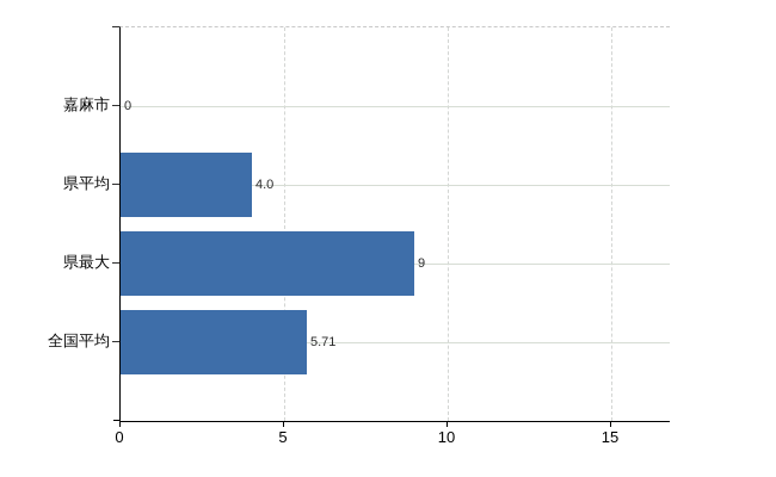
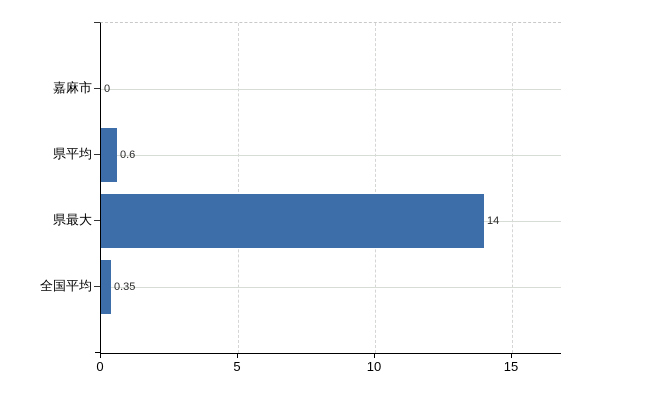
県平均: 4.0 -> 0.6
県最大: 9 -> 14
全国平均: 5.71 -> 0.35
